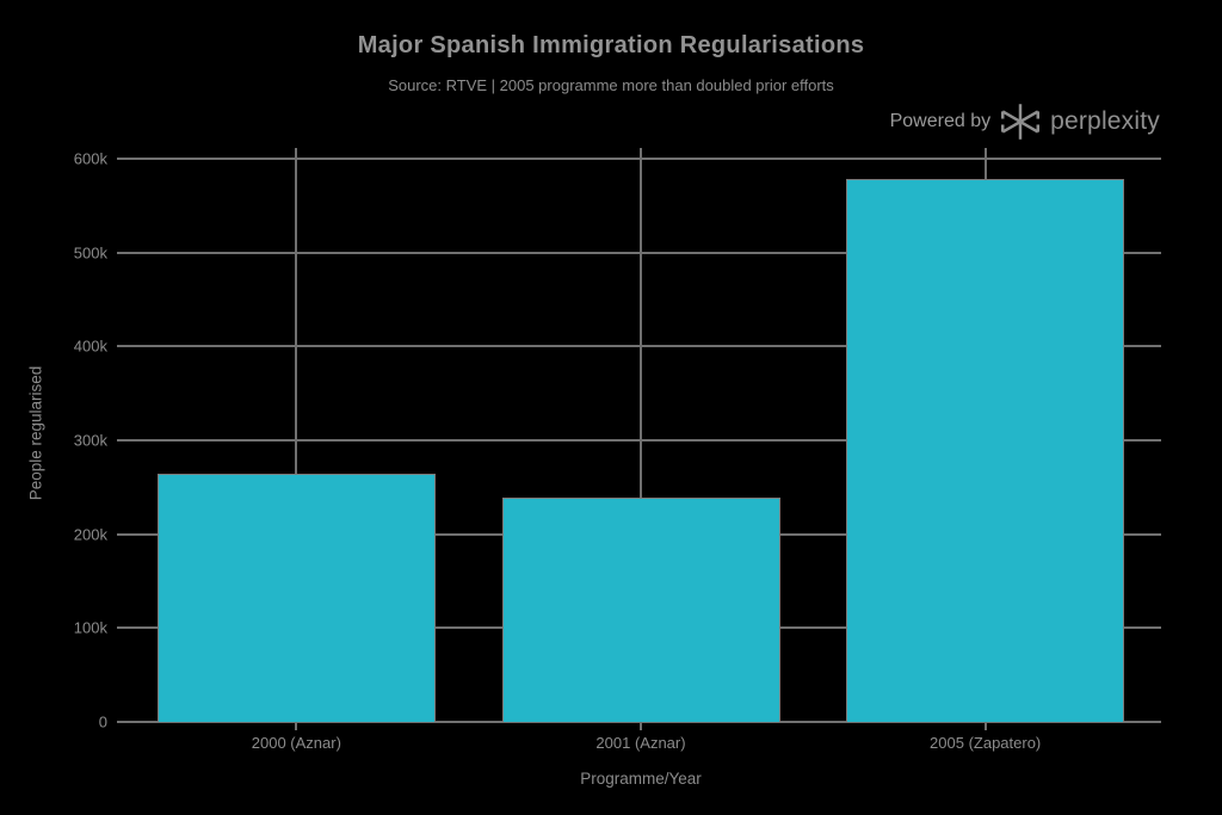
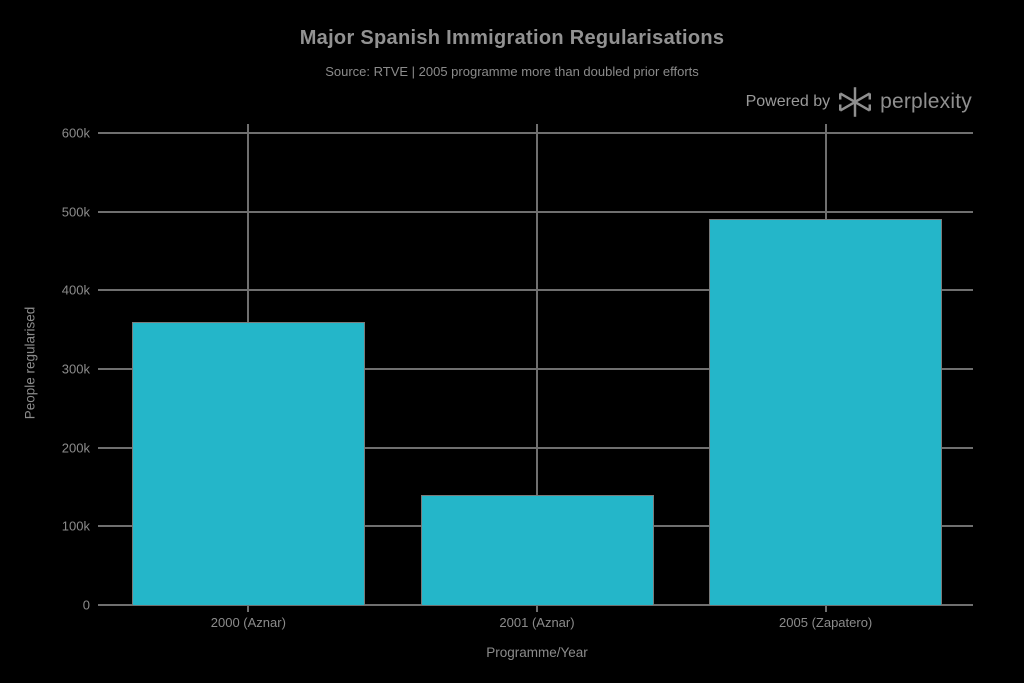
2000 (Aznar): 260k -> 360k
2001 (Aznar): 240k -> 140k
2005 (Zapatero): 580k -> 490k
